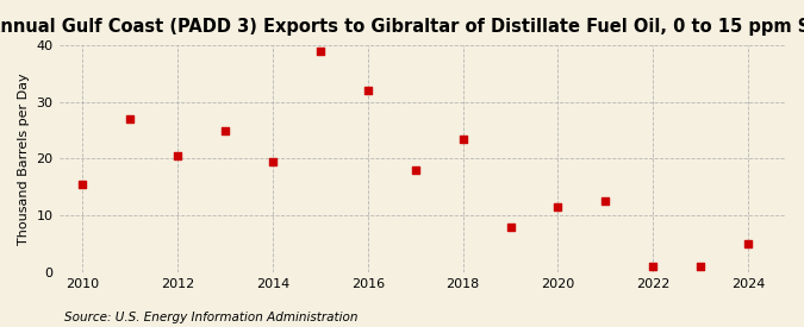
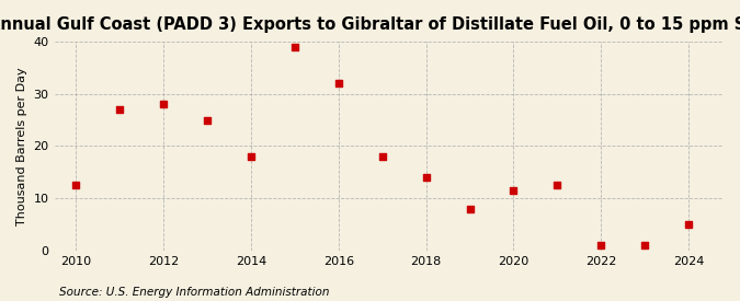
2010: 15.5 -> 12.5
2012: 20.5 -> 28.0
2014: 19.5 -> 18.0
2018: 23.5 -> 14.0
